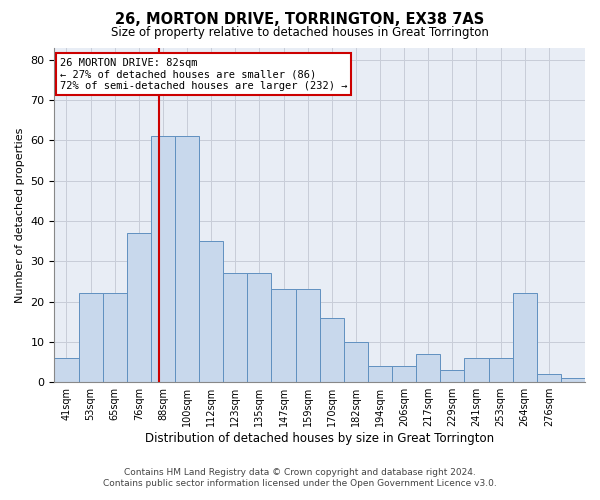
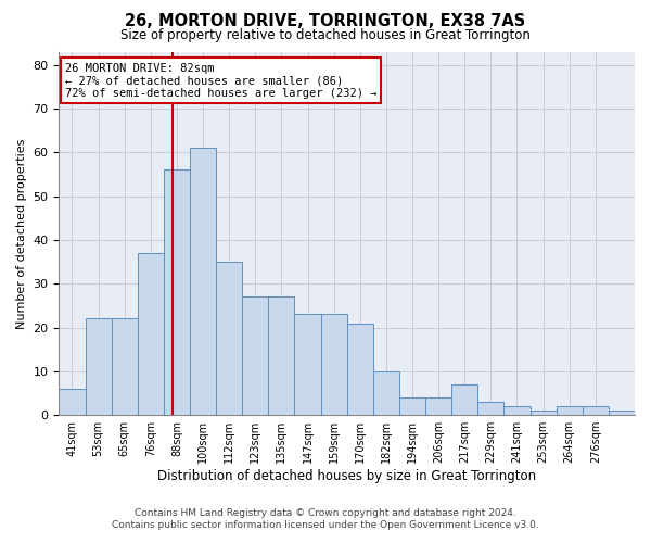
88sqm: 61 -> 56
170sqm: 16 -> 21
241sqm: 6 -> 2
253sqm: 6 -> 1
264sqm: 22 -> 2
